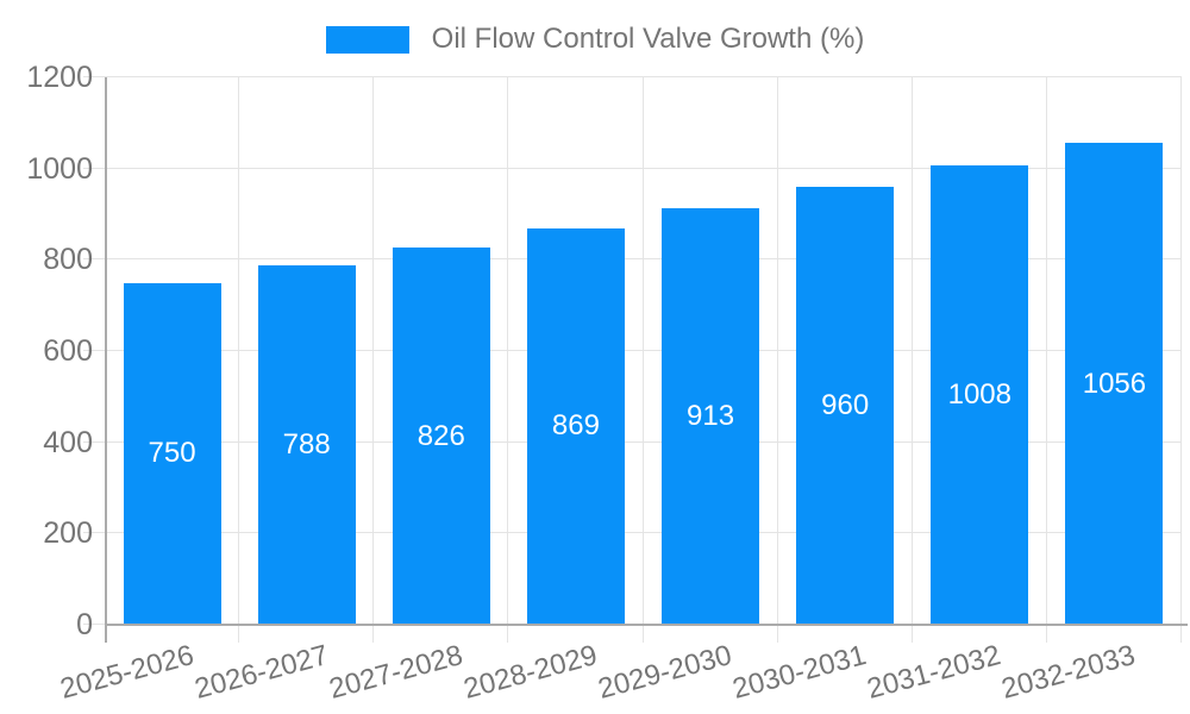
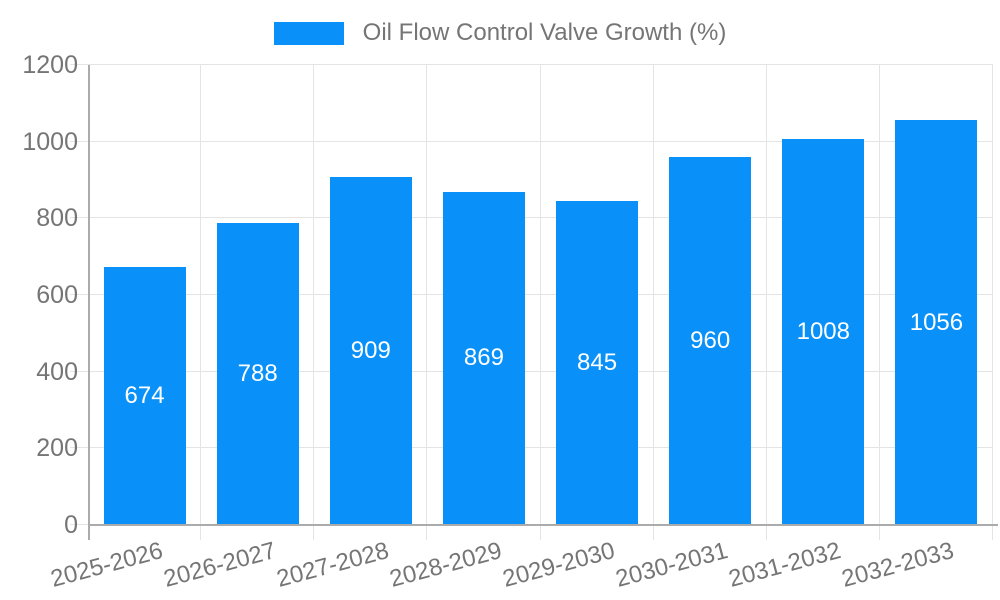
2025-2026: 750 -> 674
2027-2028: 826 -> 909
2029-2030: 913 -> 845
